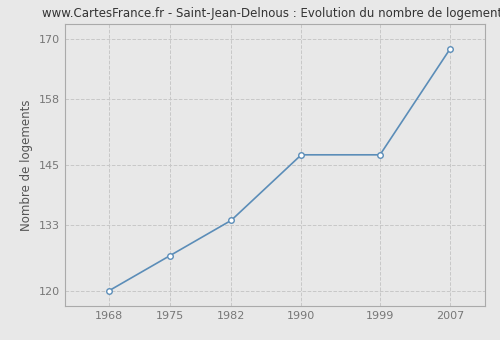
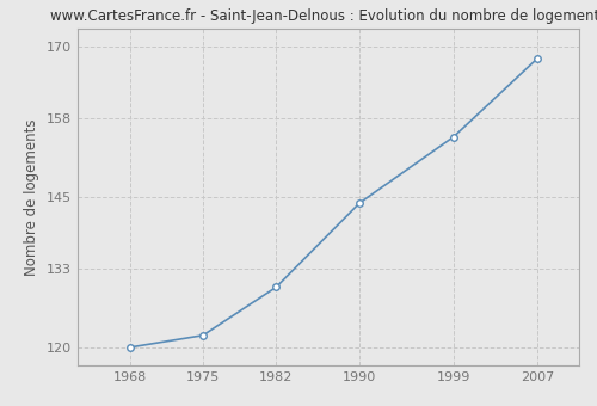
1975: 127 -> 122
1982: 134 -> 130
1990: 147 -> 144
1999: 147 -> 155
